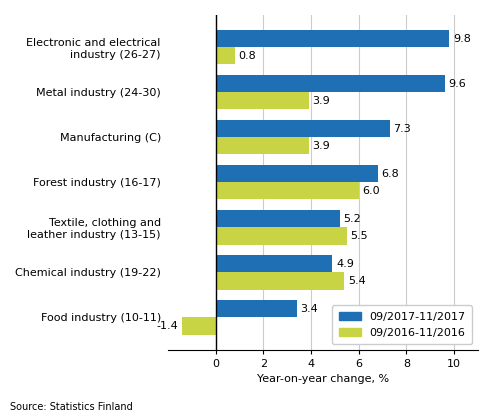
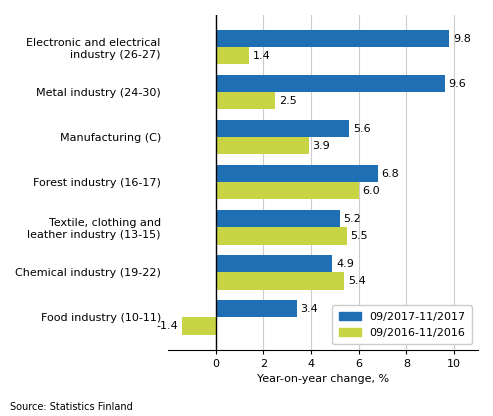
09/2016-11/2016/Electronic and electrical industry (26-27): 0.8 -> 1.4
09/2016-11/2016/Metal industry (24-30): 3.9 -> 2.5
09/2017-11/2017/Manufacturing (C): 7.3 -> 5.6
